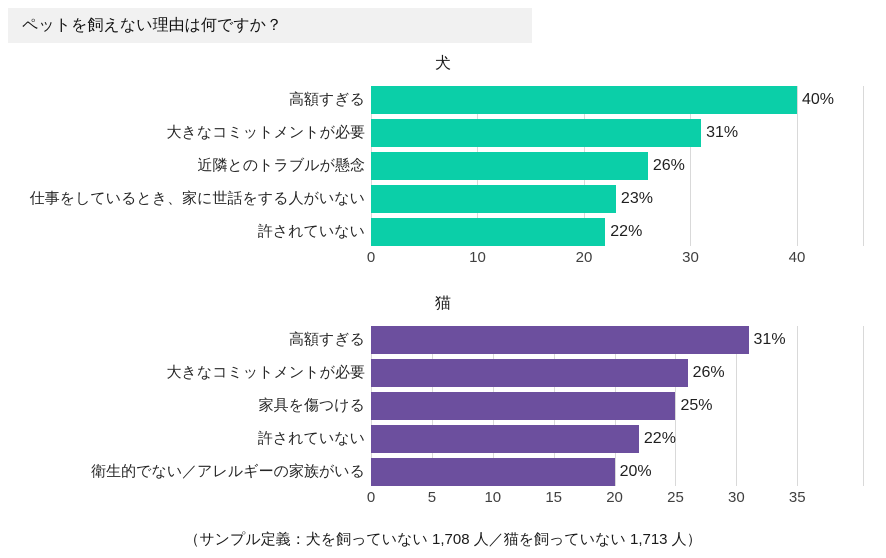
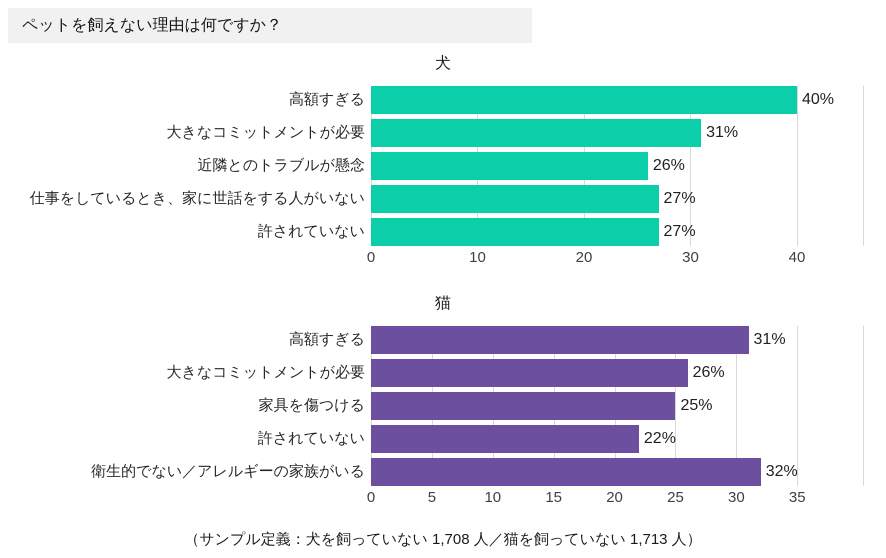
犬/仕事をしているとき、家に世話をする人がいない: 23% -> 27%
犬/許されていない: 22% -> 27%
猫/衛生的でない／アレルギーの家族がいる: 20% -> 32%
